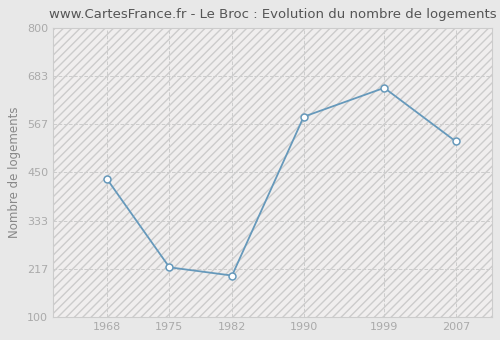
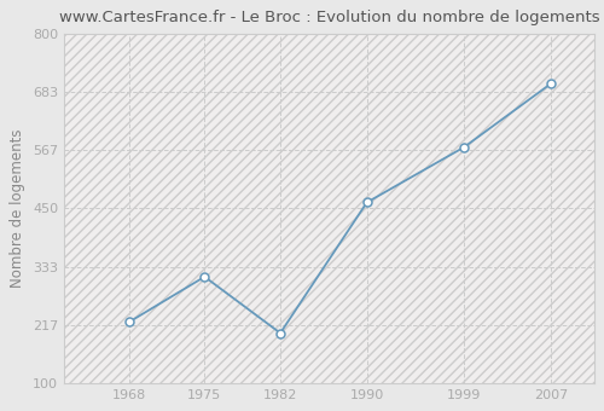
1968: 435 -> 222
1975: 220 -> 313
1990: 585 -> 462
1999: 655 -> 573
2007: 525 -> 700
